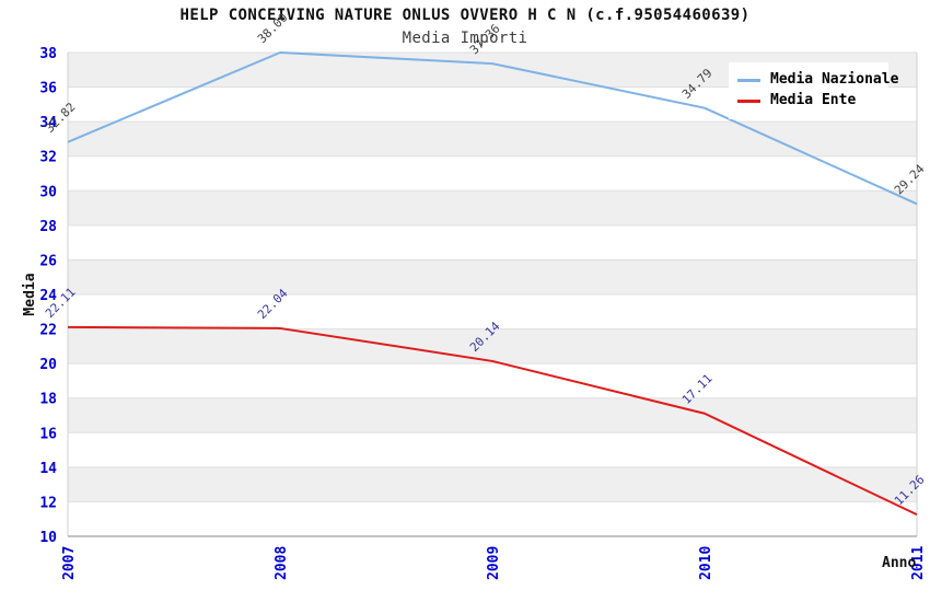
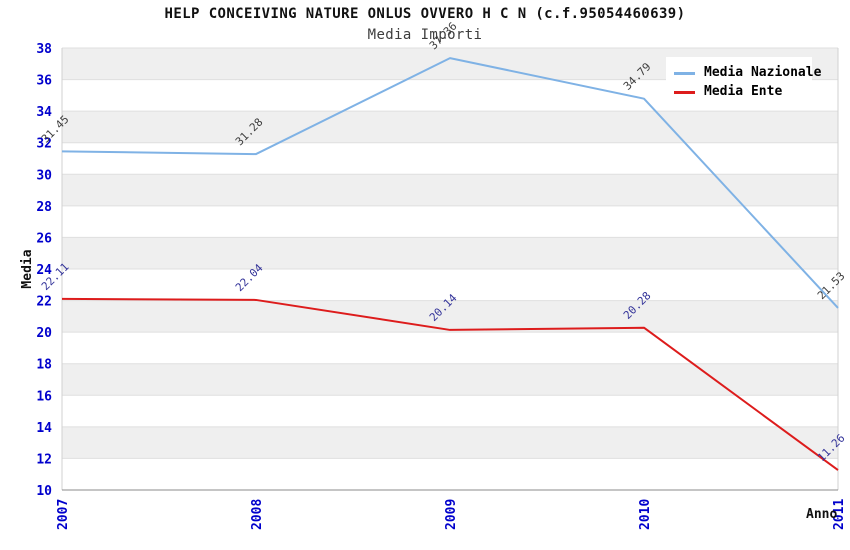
Media Nazionale/2007: 32.82 -> 31.45
Media Nazionale/2008: 38.00 -> 31.28
Media Ente/2010: 17.11 -> 20.28
Media Nazionale/2011: 29.24 -> 21.53
